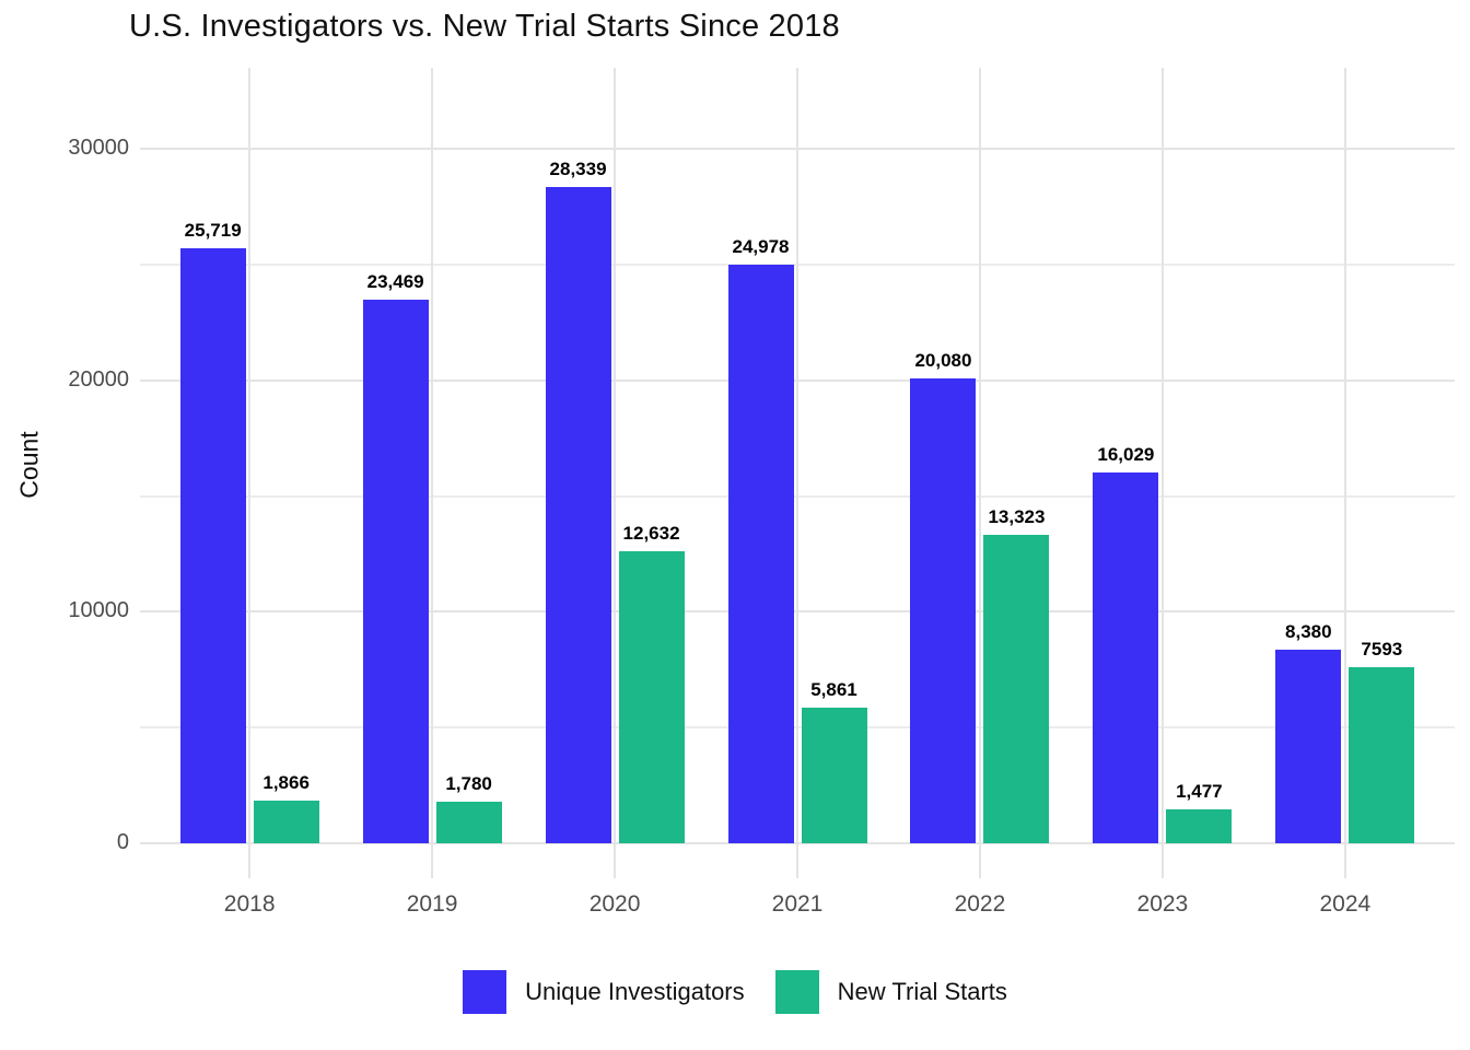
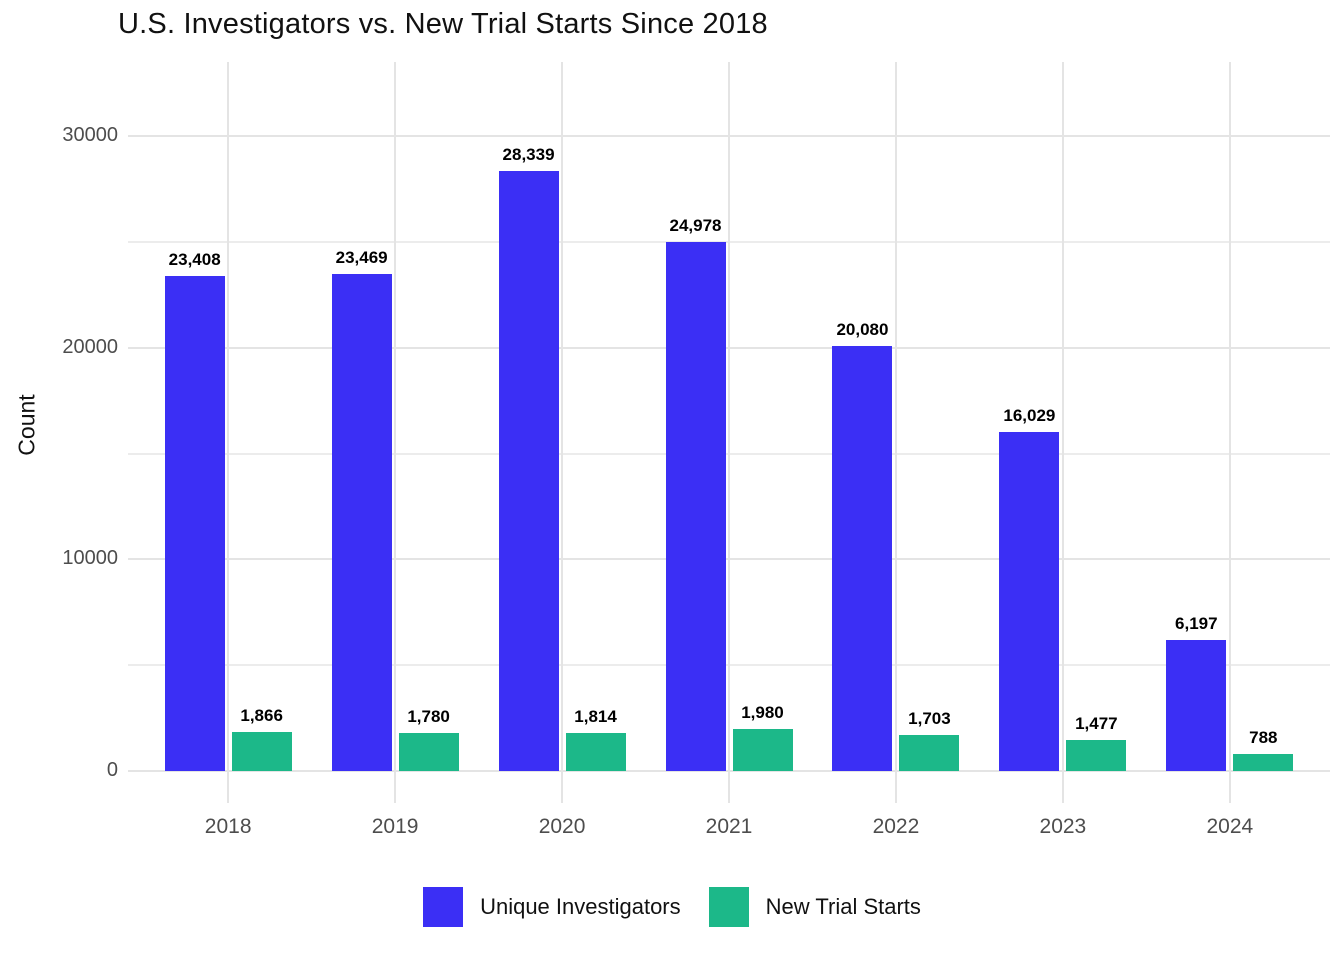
Unique Investigators/2018: 25,719 -> 23,408
New Trial Starts/2020: 12,632 -> 1,814
New Trial Starts/2021: 5,861 -> 1,980
New Trial Starts/2022: 13,323 -> 1,703
Unique Investigators/2024: 8,380 -> 6,197
New Trial Starts/2024: 7593 -> 788
